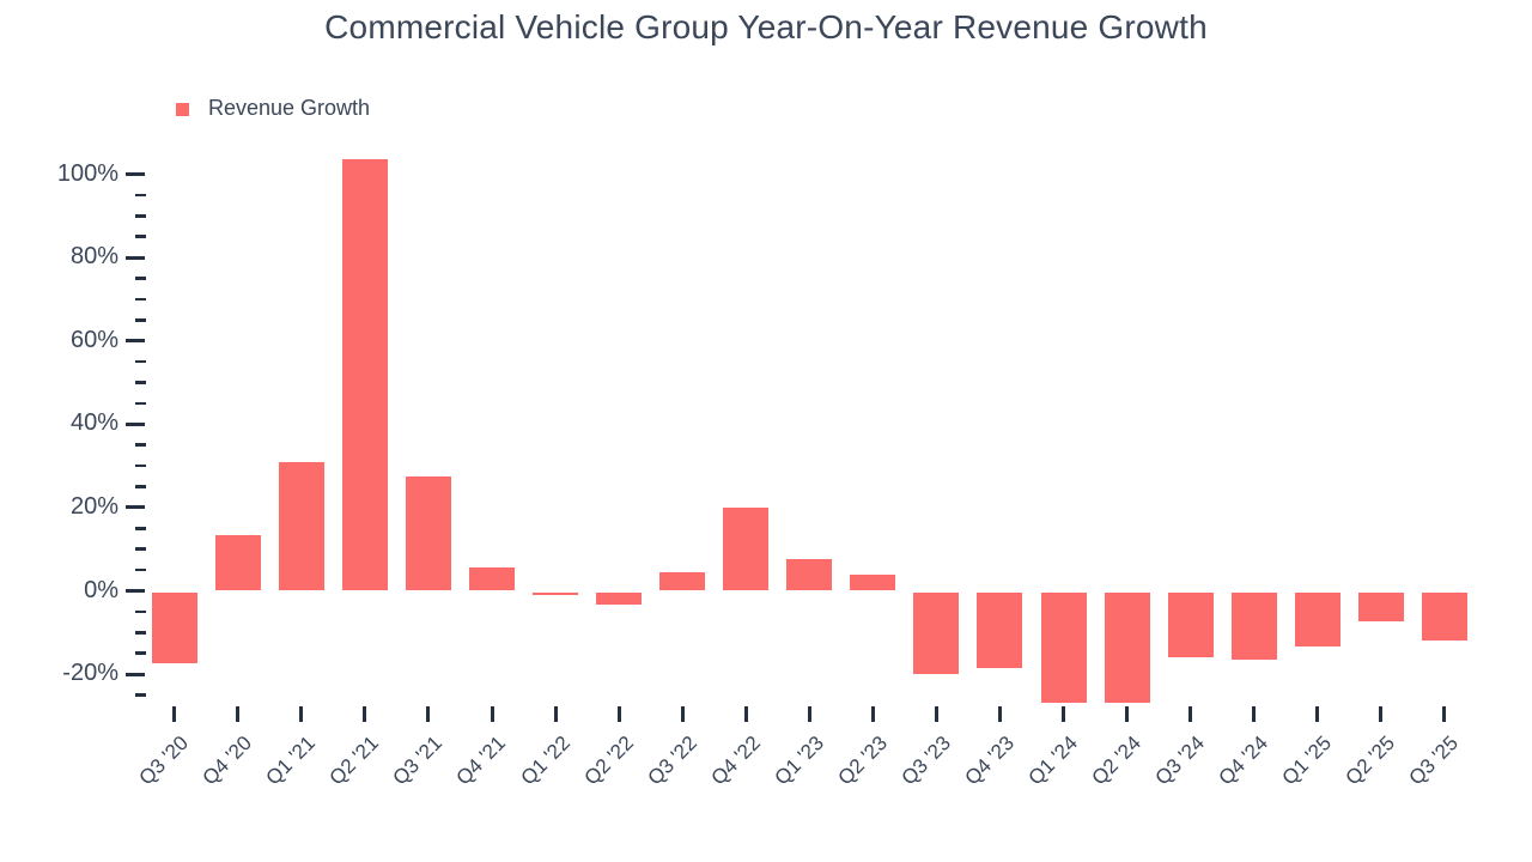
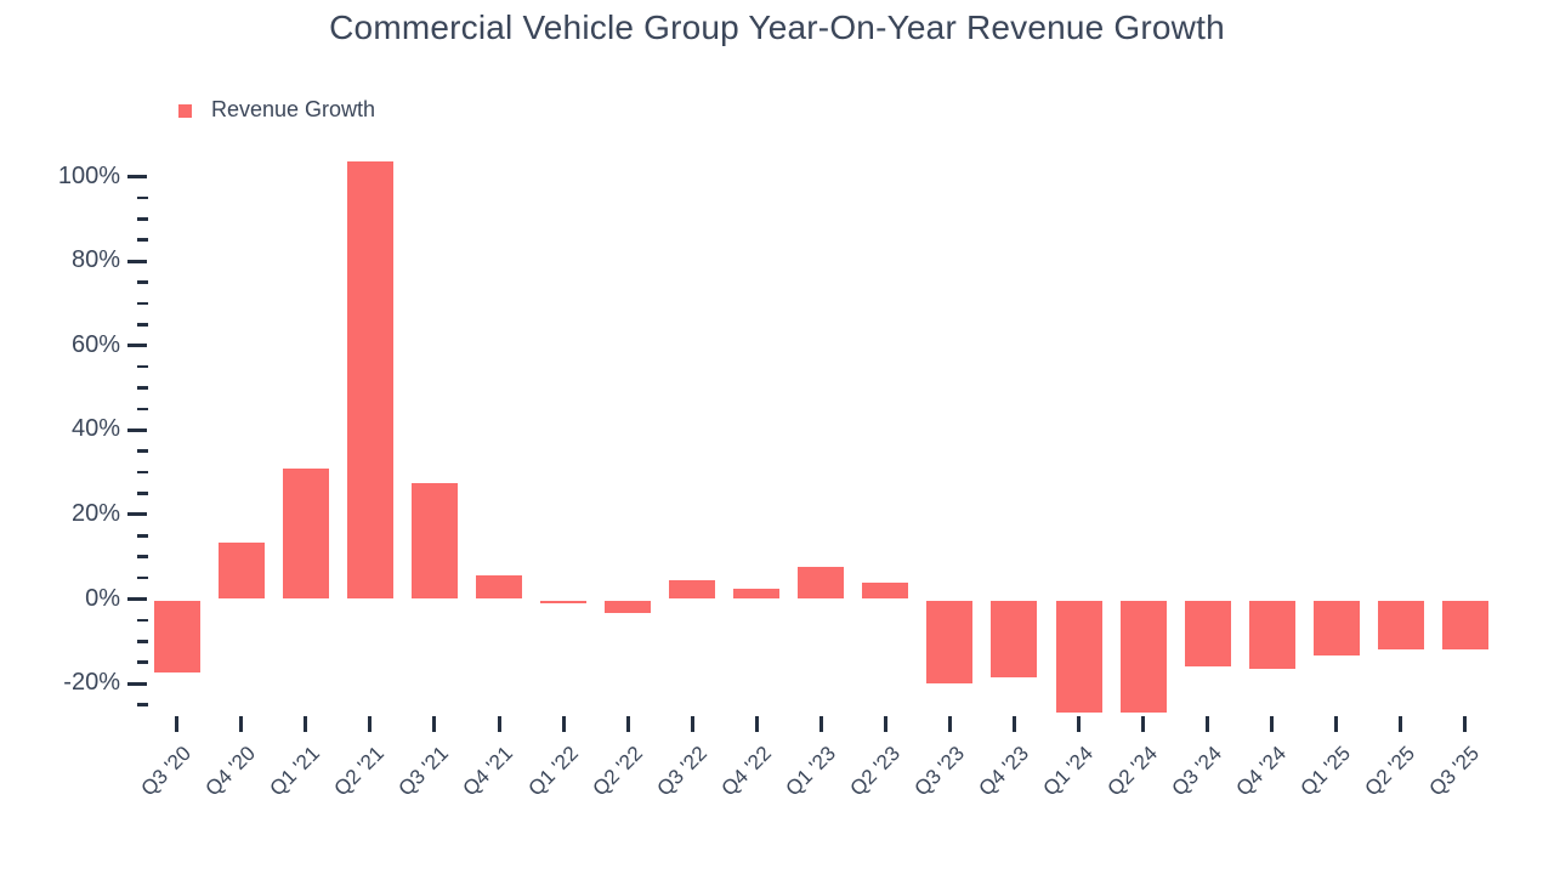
Q4 '22: 20% -> 2%
Q2 '25: -7% -> -12%
